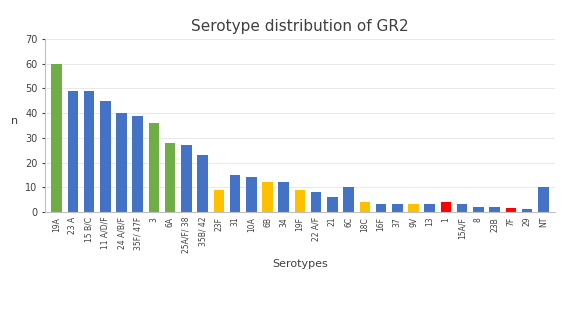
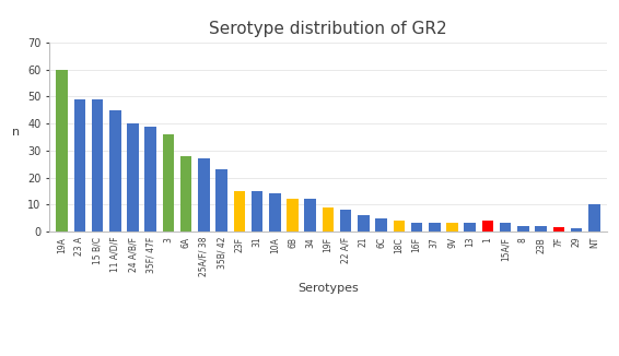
23F: 9.0 -> 15.0
6C: 10.0 -> 5.0
